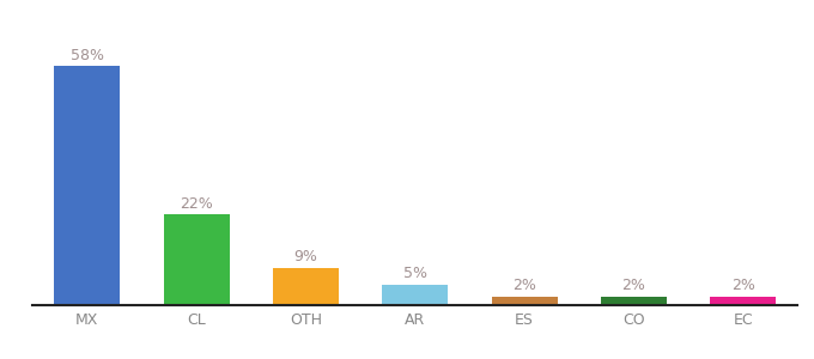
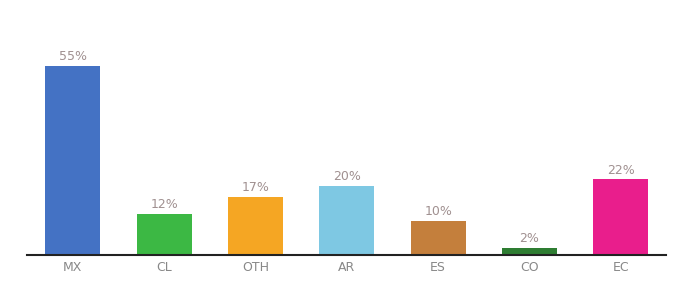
MX: 58% -> 55%
CL: 22% -> 12%
OTH: 9% -> 17%
AR: 5% -> 20%
ES: 2% -> 10%
EC: 2% -> 22%
